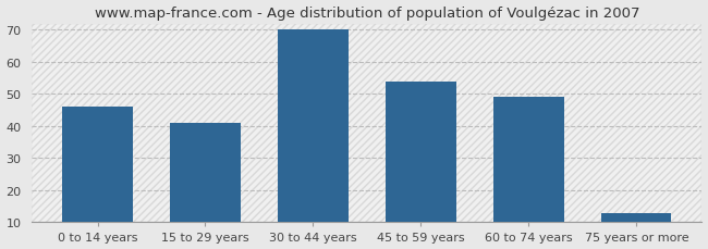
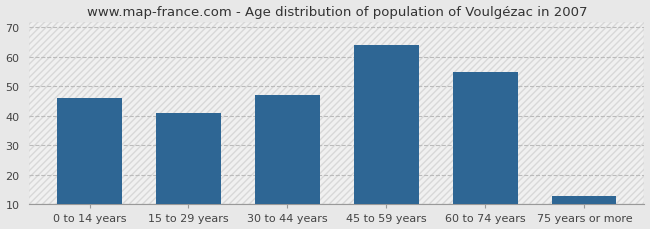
30 to 44 years: 70 -> 47
45 to 59 years: 54 -> 64
60 to 74 years: 49 -> 55
